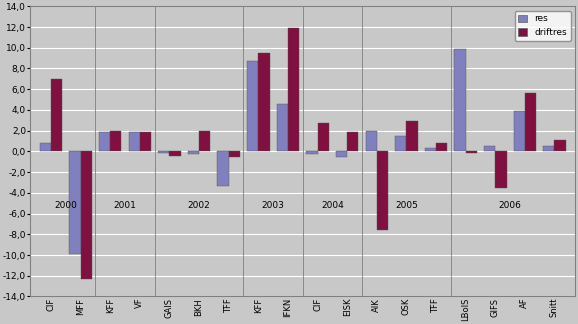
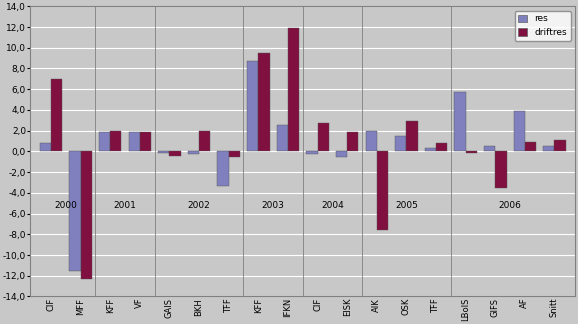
res/MFF: -9,9 -> -11,5
res/IFKN: 4,6 -> 2,5
res/LBoIS: 9,9 -> 5,7
driftres/AF: 5,6 -> 0,9
